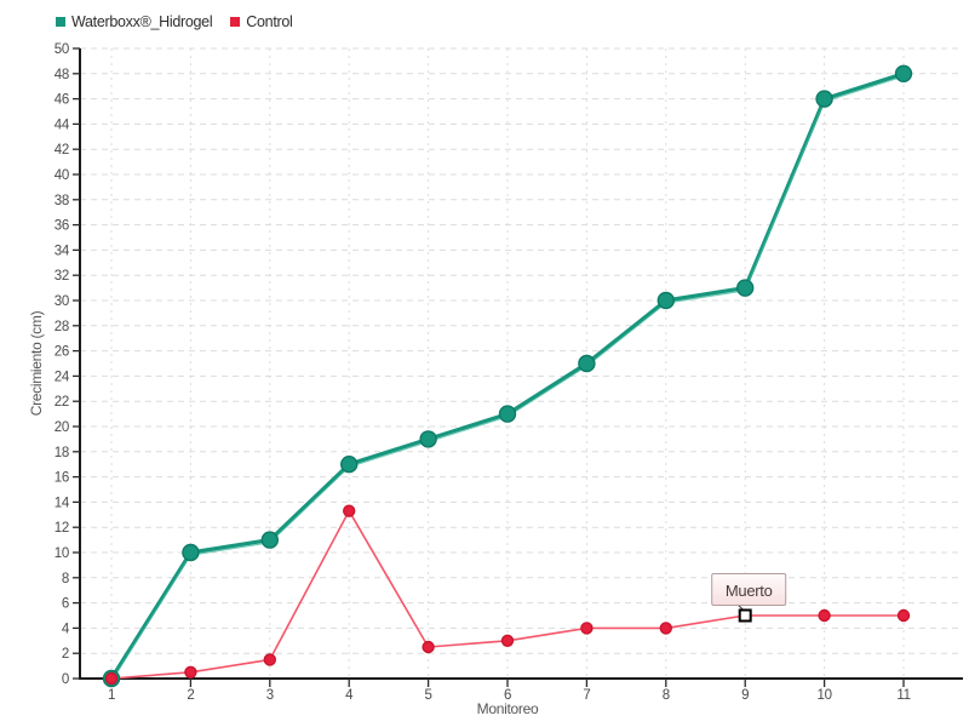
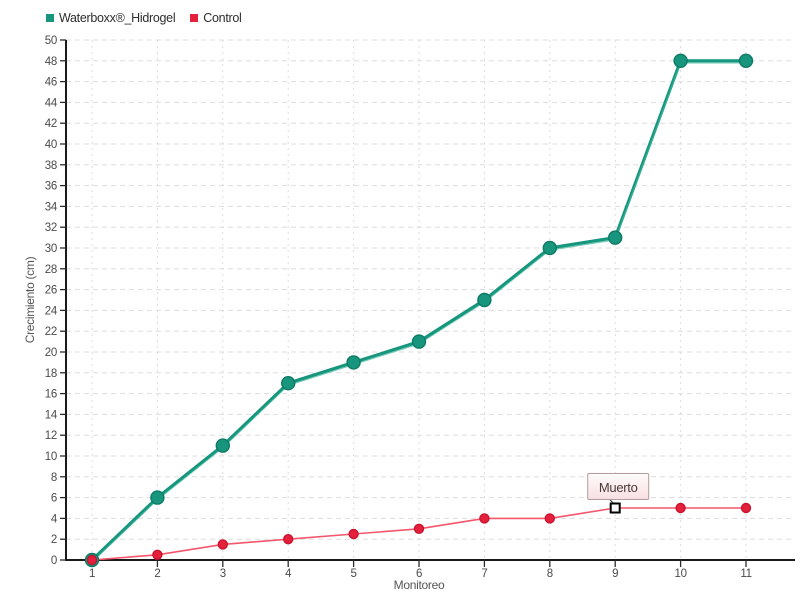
Waterboxx®_Hidrogel/2: 10 -> 6
Control/4: 13.3 -> 2.0
Waterboxx®_Hidrogel/10: 46 -> 48
